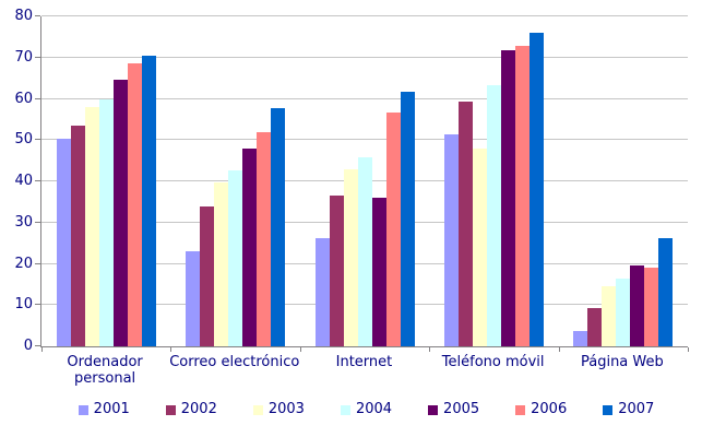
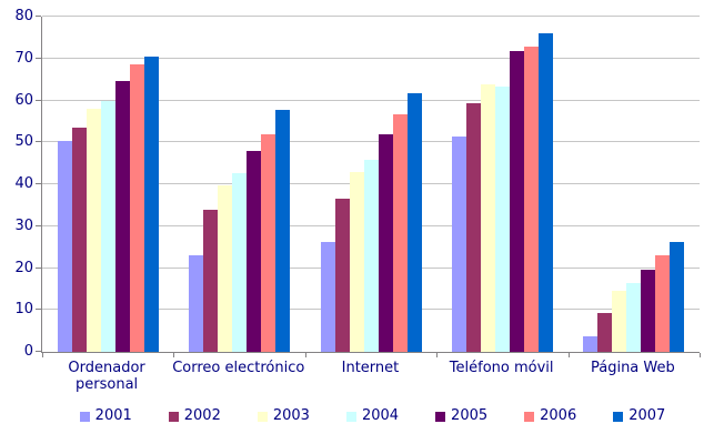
2005/Internet: 36 -> 52
2003/Teléfono móvil: 48 -> 64
2006/Página Web: 19 -> 23
